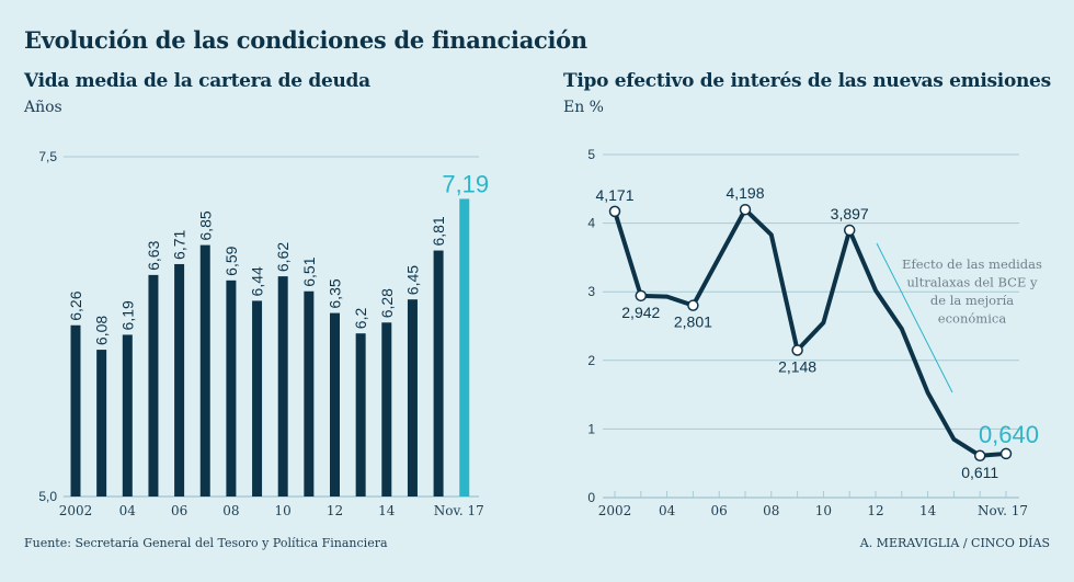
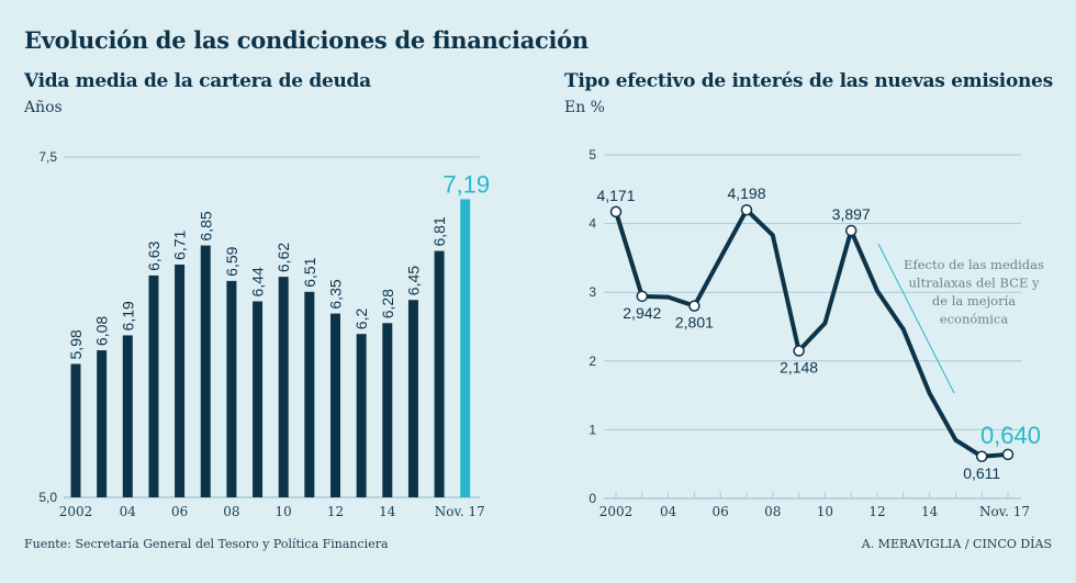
Vida media de la cartera de deuda/2002: 6,26 -> 5,98
